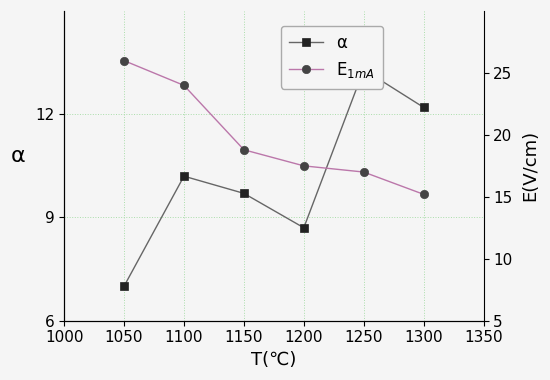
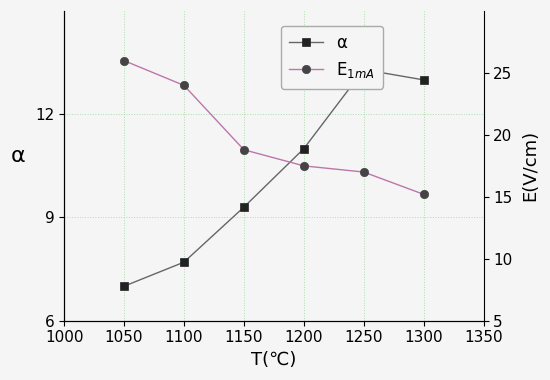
α/1100: 10.2 -> 7.7
α/1150: 9.7 -> 9.3
α/1200: 8.7 -> 11.0
α/1300: 12.2 -> 13.0
